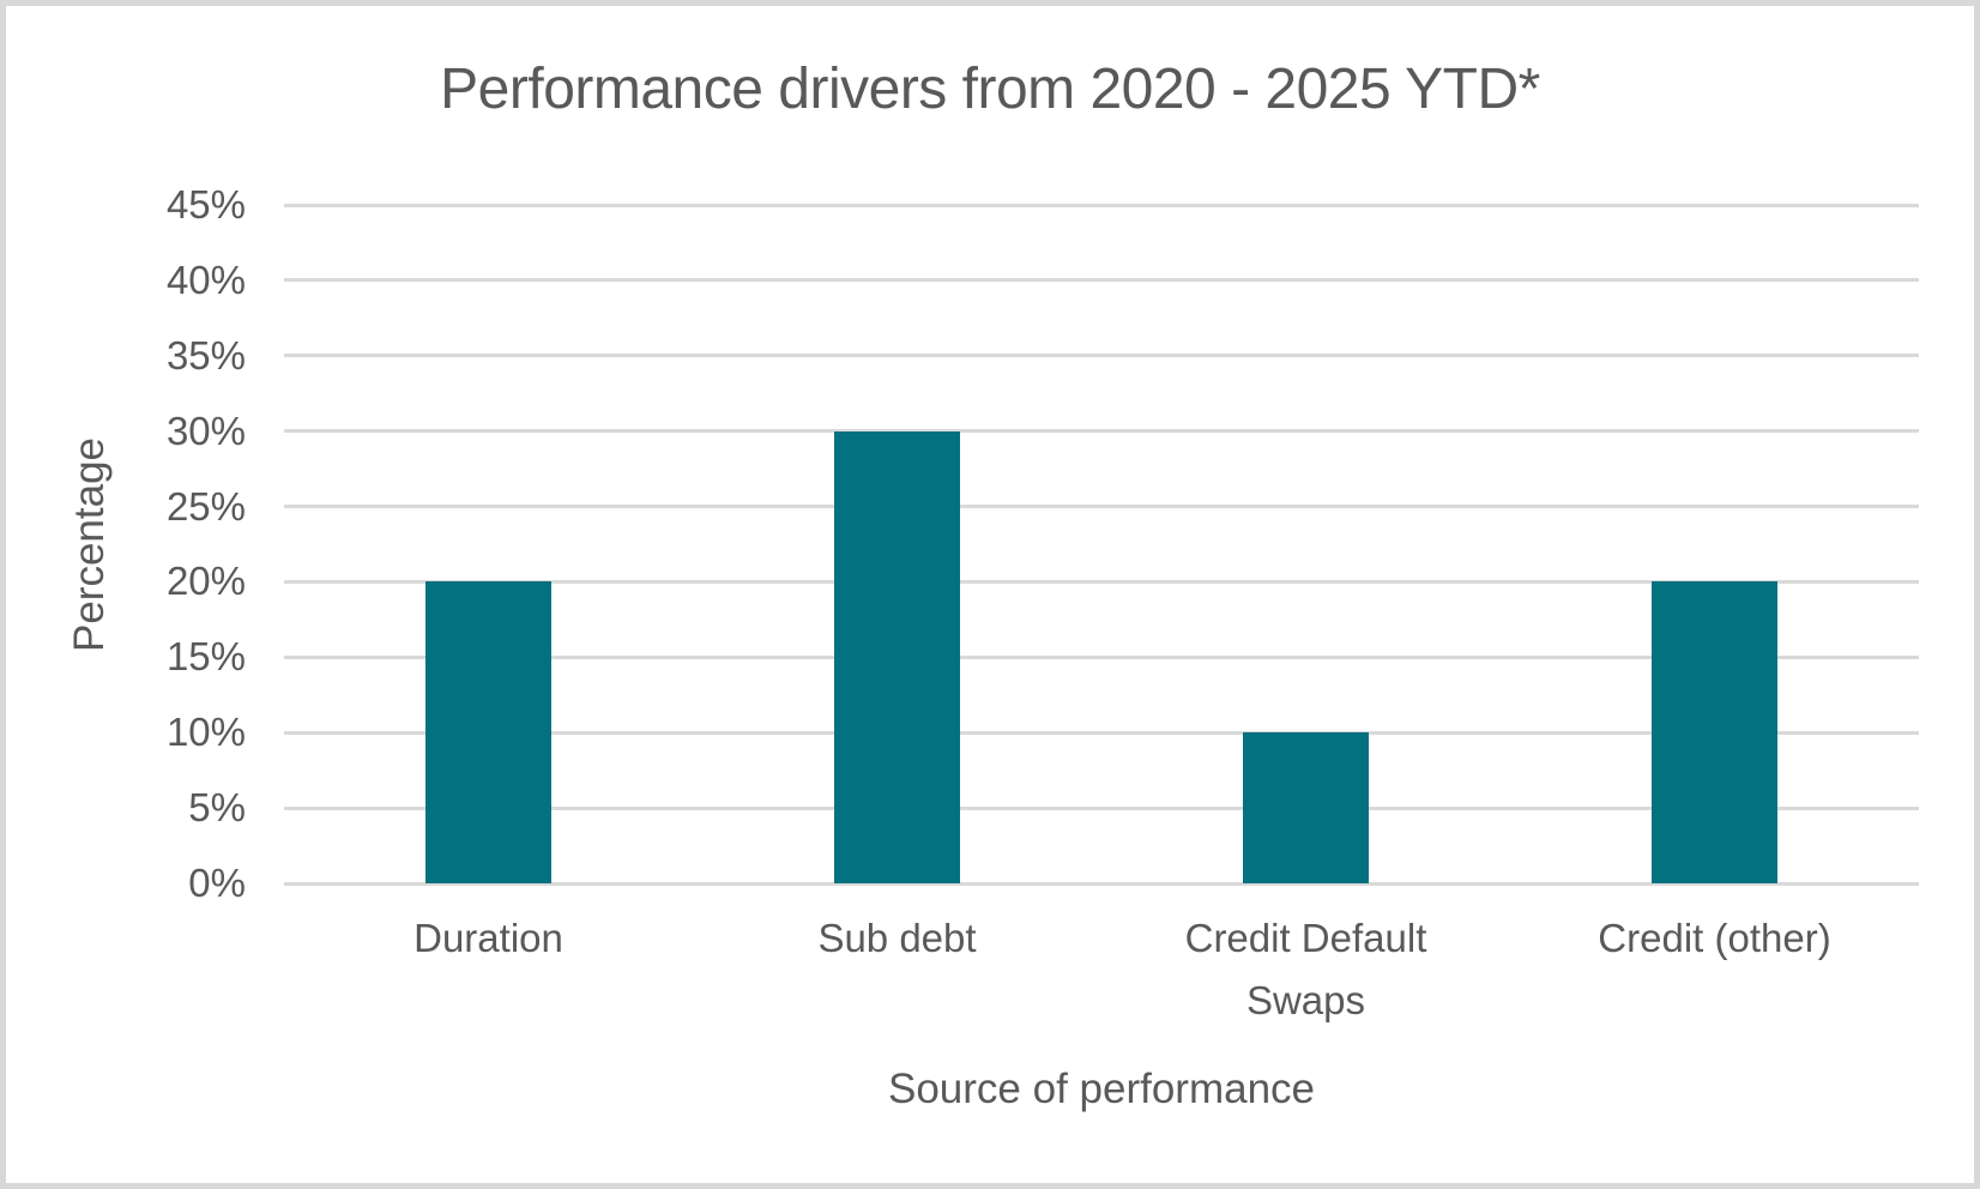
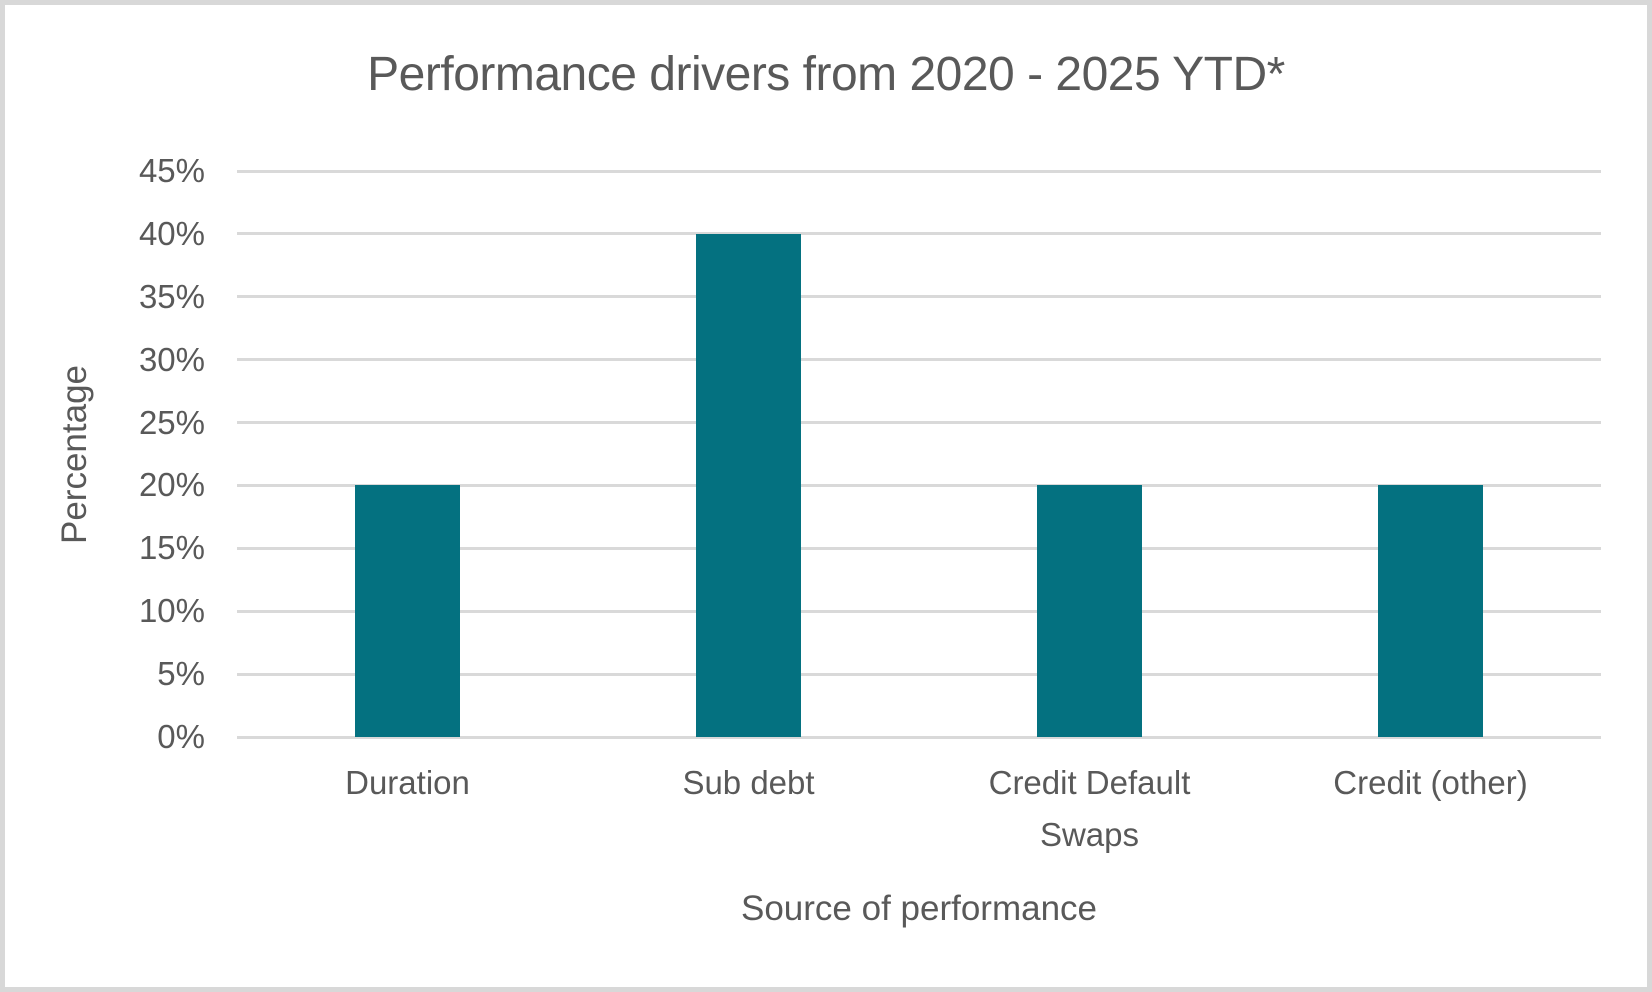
Sub debt: 30% -> 40%
Credit Default Swaps: 10% -> 20%
